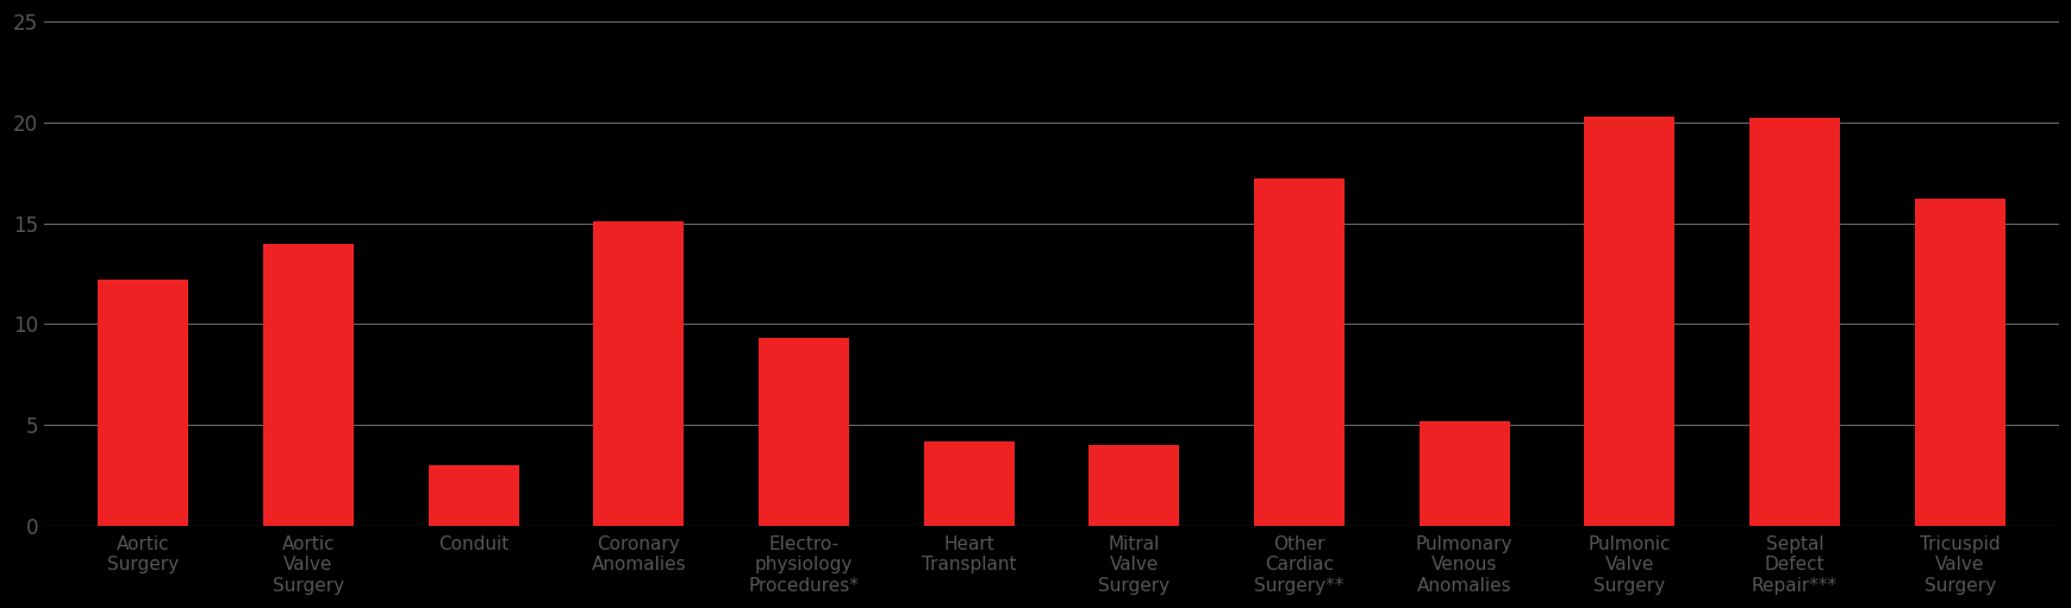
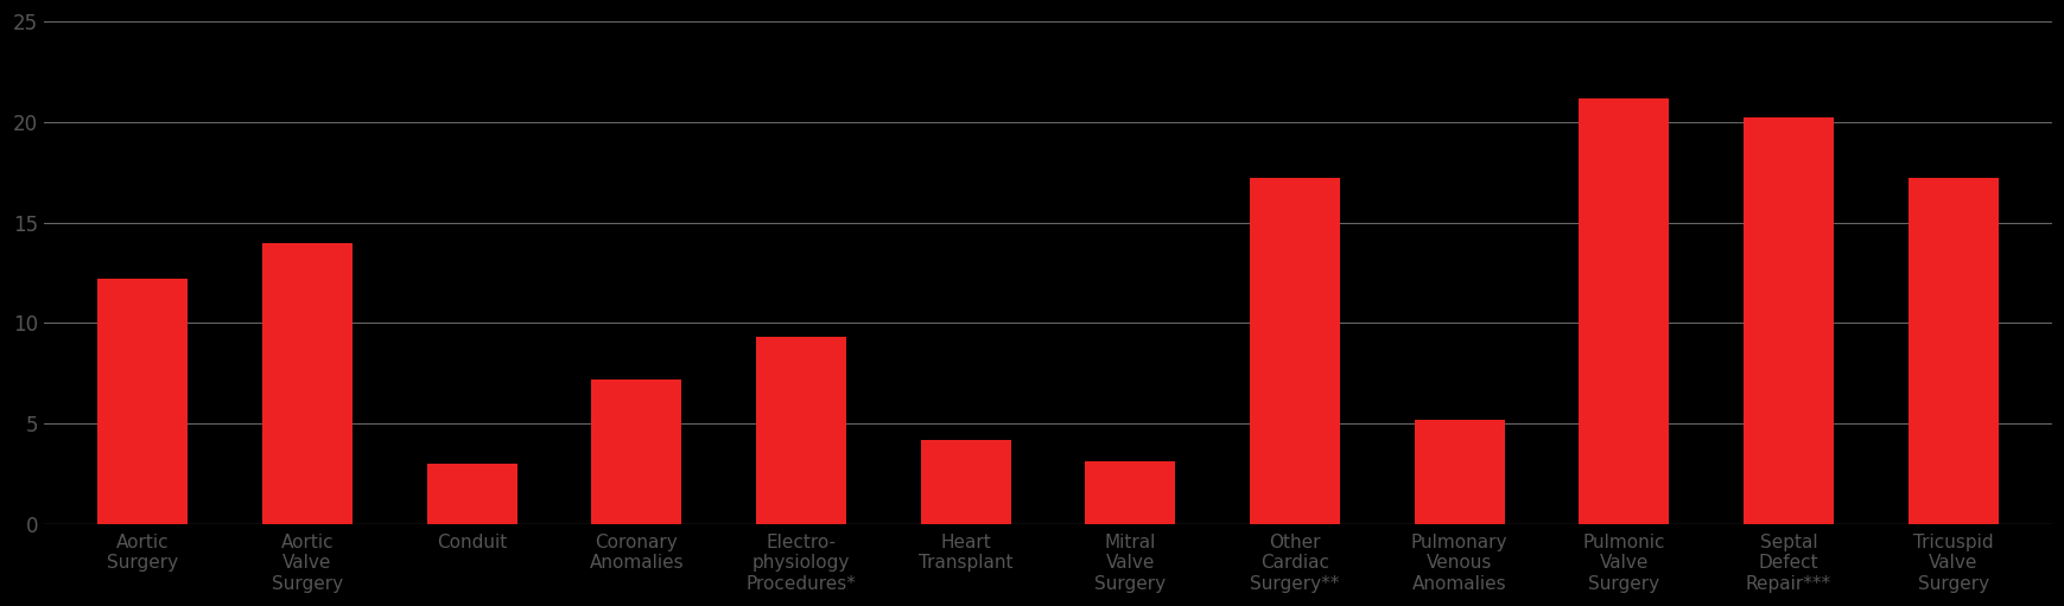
Coronary Anomalies: 15.1 -> 7.2
Mitral Valve Surgery: 4.0 -> 3.1
Pulmonic Valve Surgery: 20.3 -> 21.2
Tricuspid Valve Surgery: 16.2 -> 17.2
